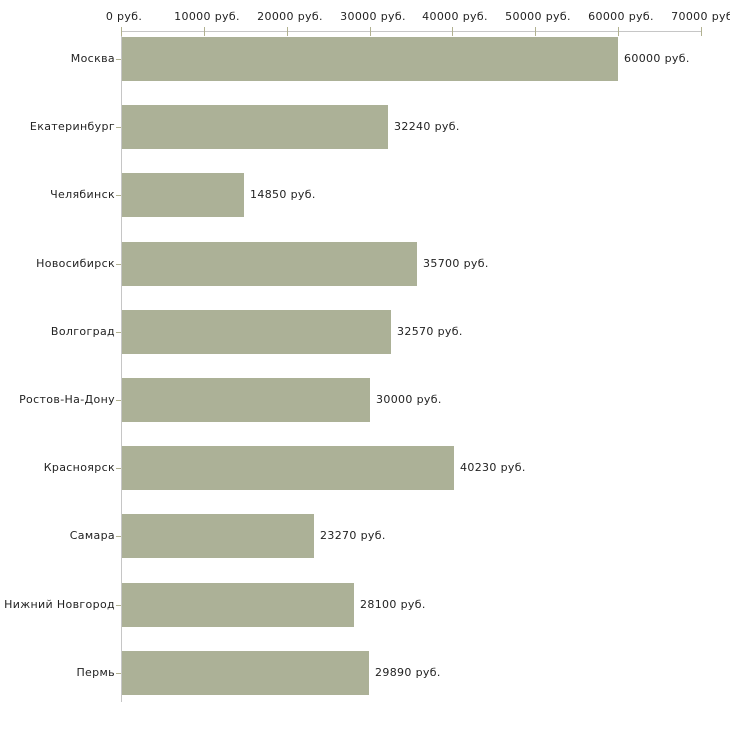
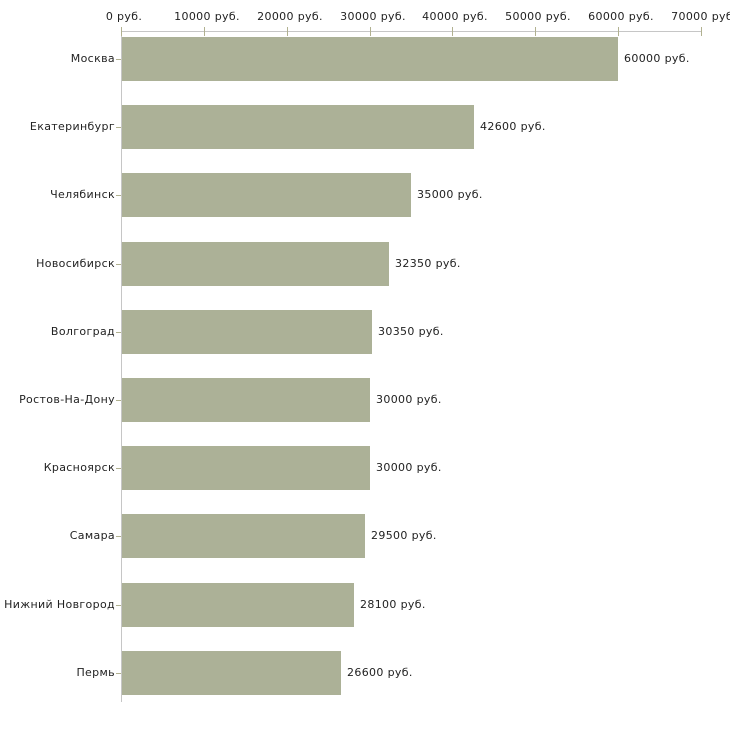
Екатеринбург: 32240 -> 42600
Челябинск: 14850 -> 35000
Новосибирск: 35700 -> 32350
Волгоград: 32570 -> 30350
Красноярск: 40230 -> 30000
Самара: 23270 -> 29500
Пермь: 29890 -> 26600
